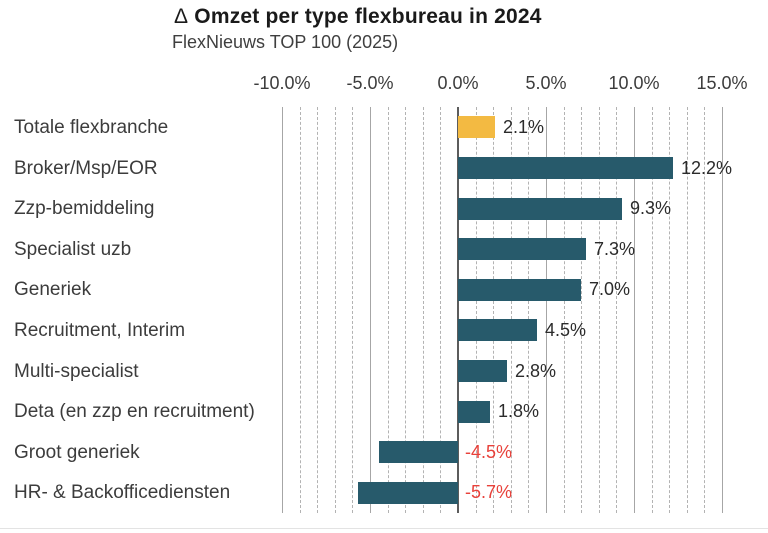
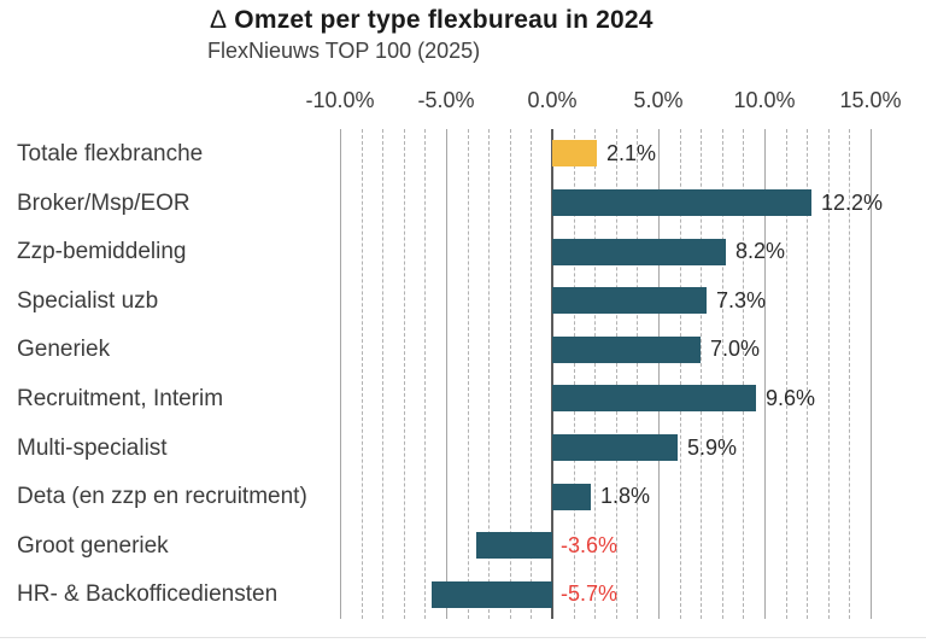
Zzp-bemiddeling: 9.3% -> 8.2%
Recruitment, Interim: 4.5% -> 9.6%
Multi-specialist: 2.8% -> 5.9%
Groot generiek: -4.5% -> -3.6%
